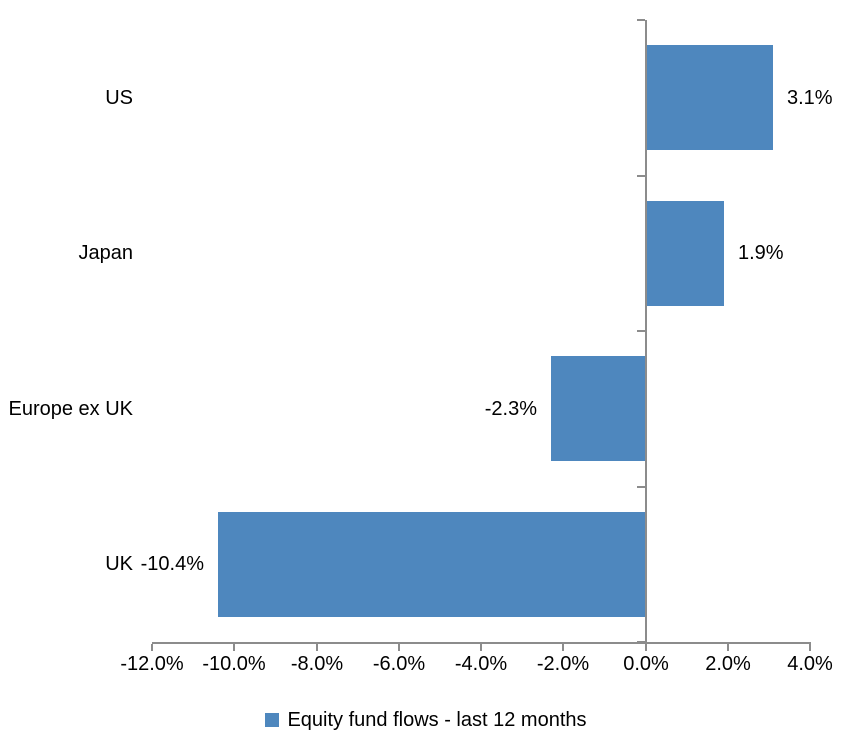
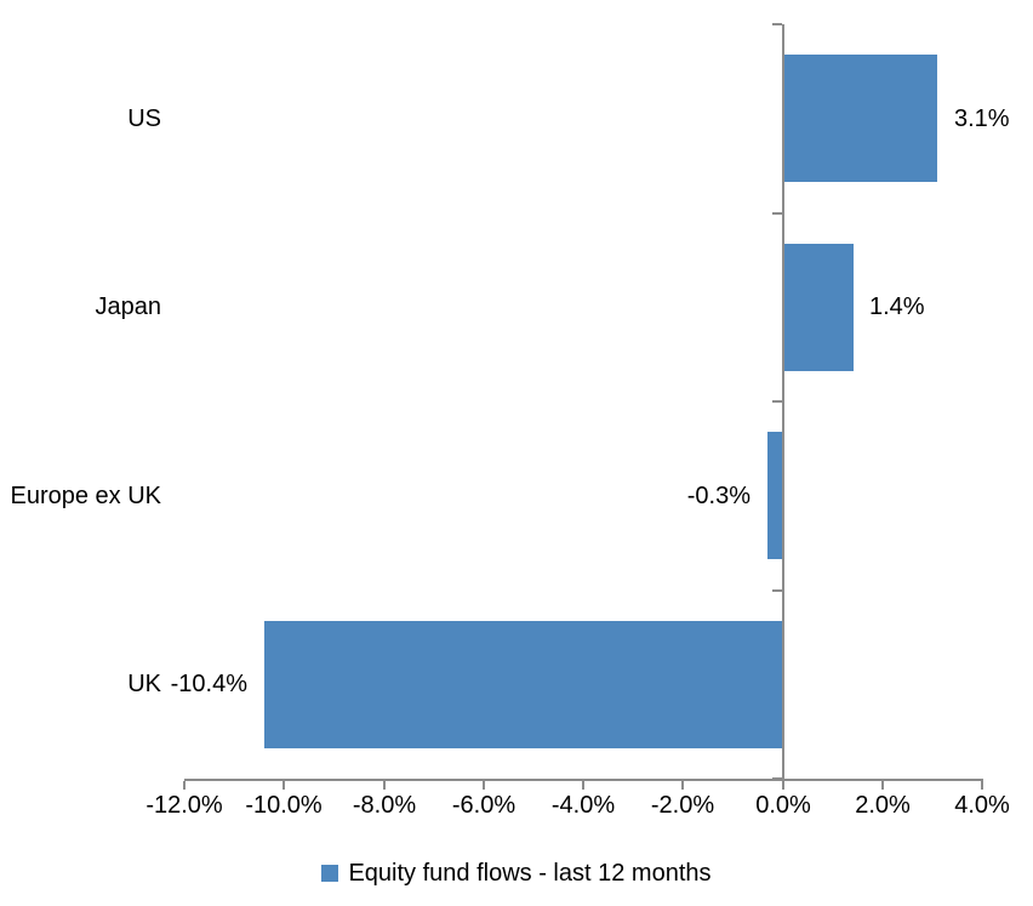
Japan: 1.9% -> 1.4%
Europe ex UK: -2.3% -> -0.3%
